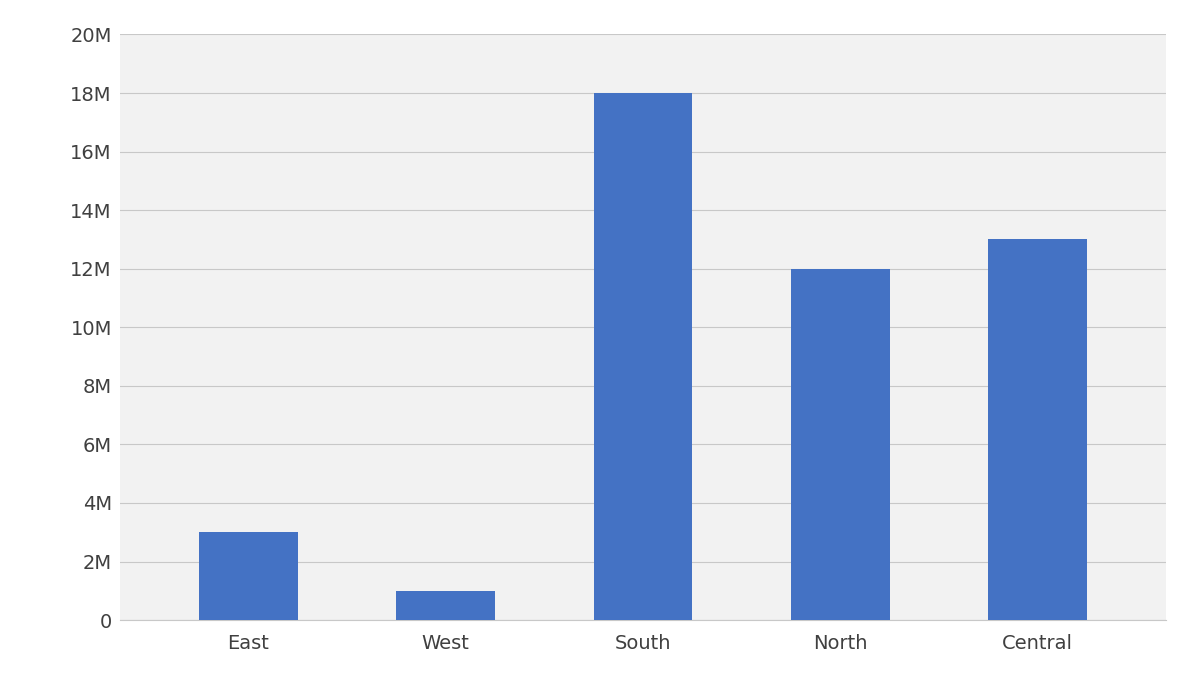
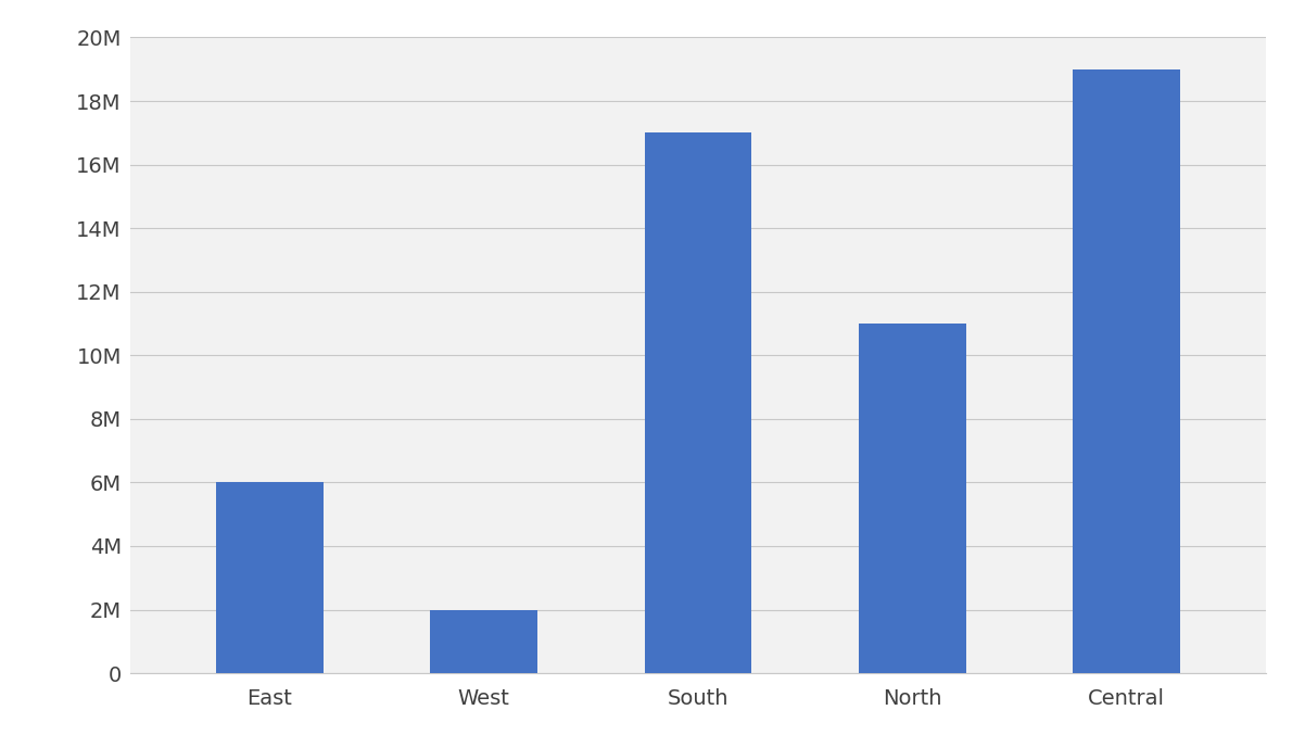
East: 3M -> 6M
West: 1M -> 2M
South: 18M -> 17M
North: 12M -> 11M
Central: 13M -> 19M
